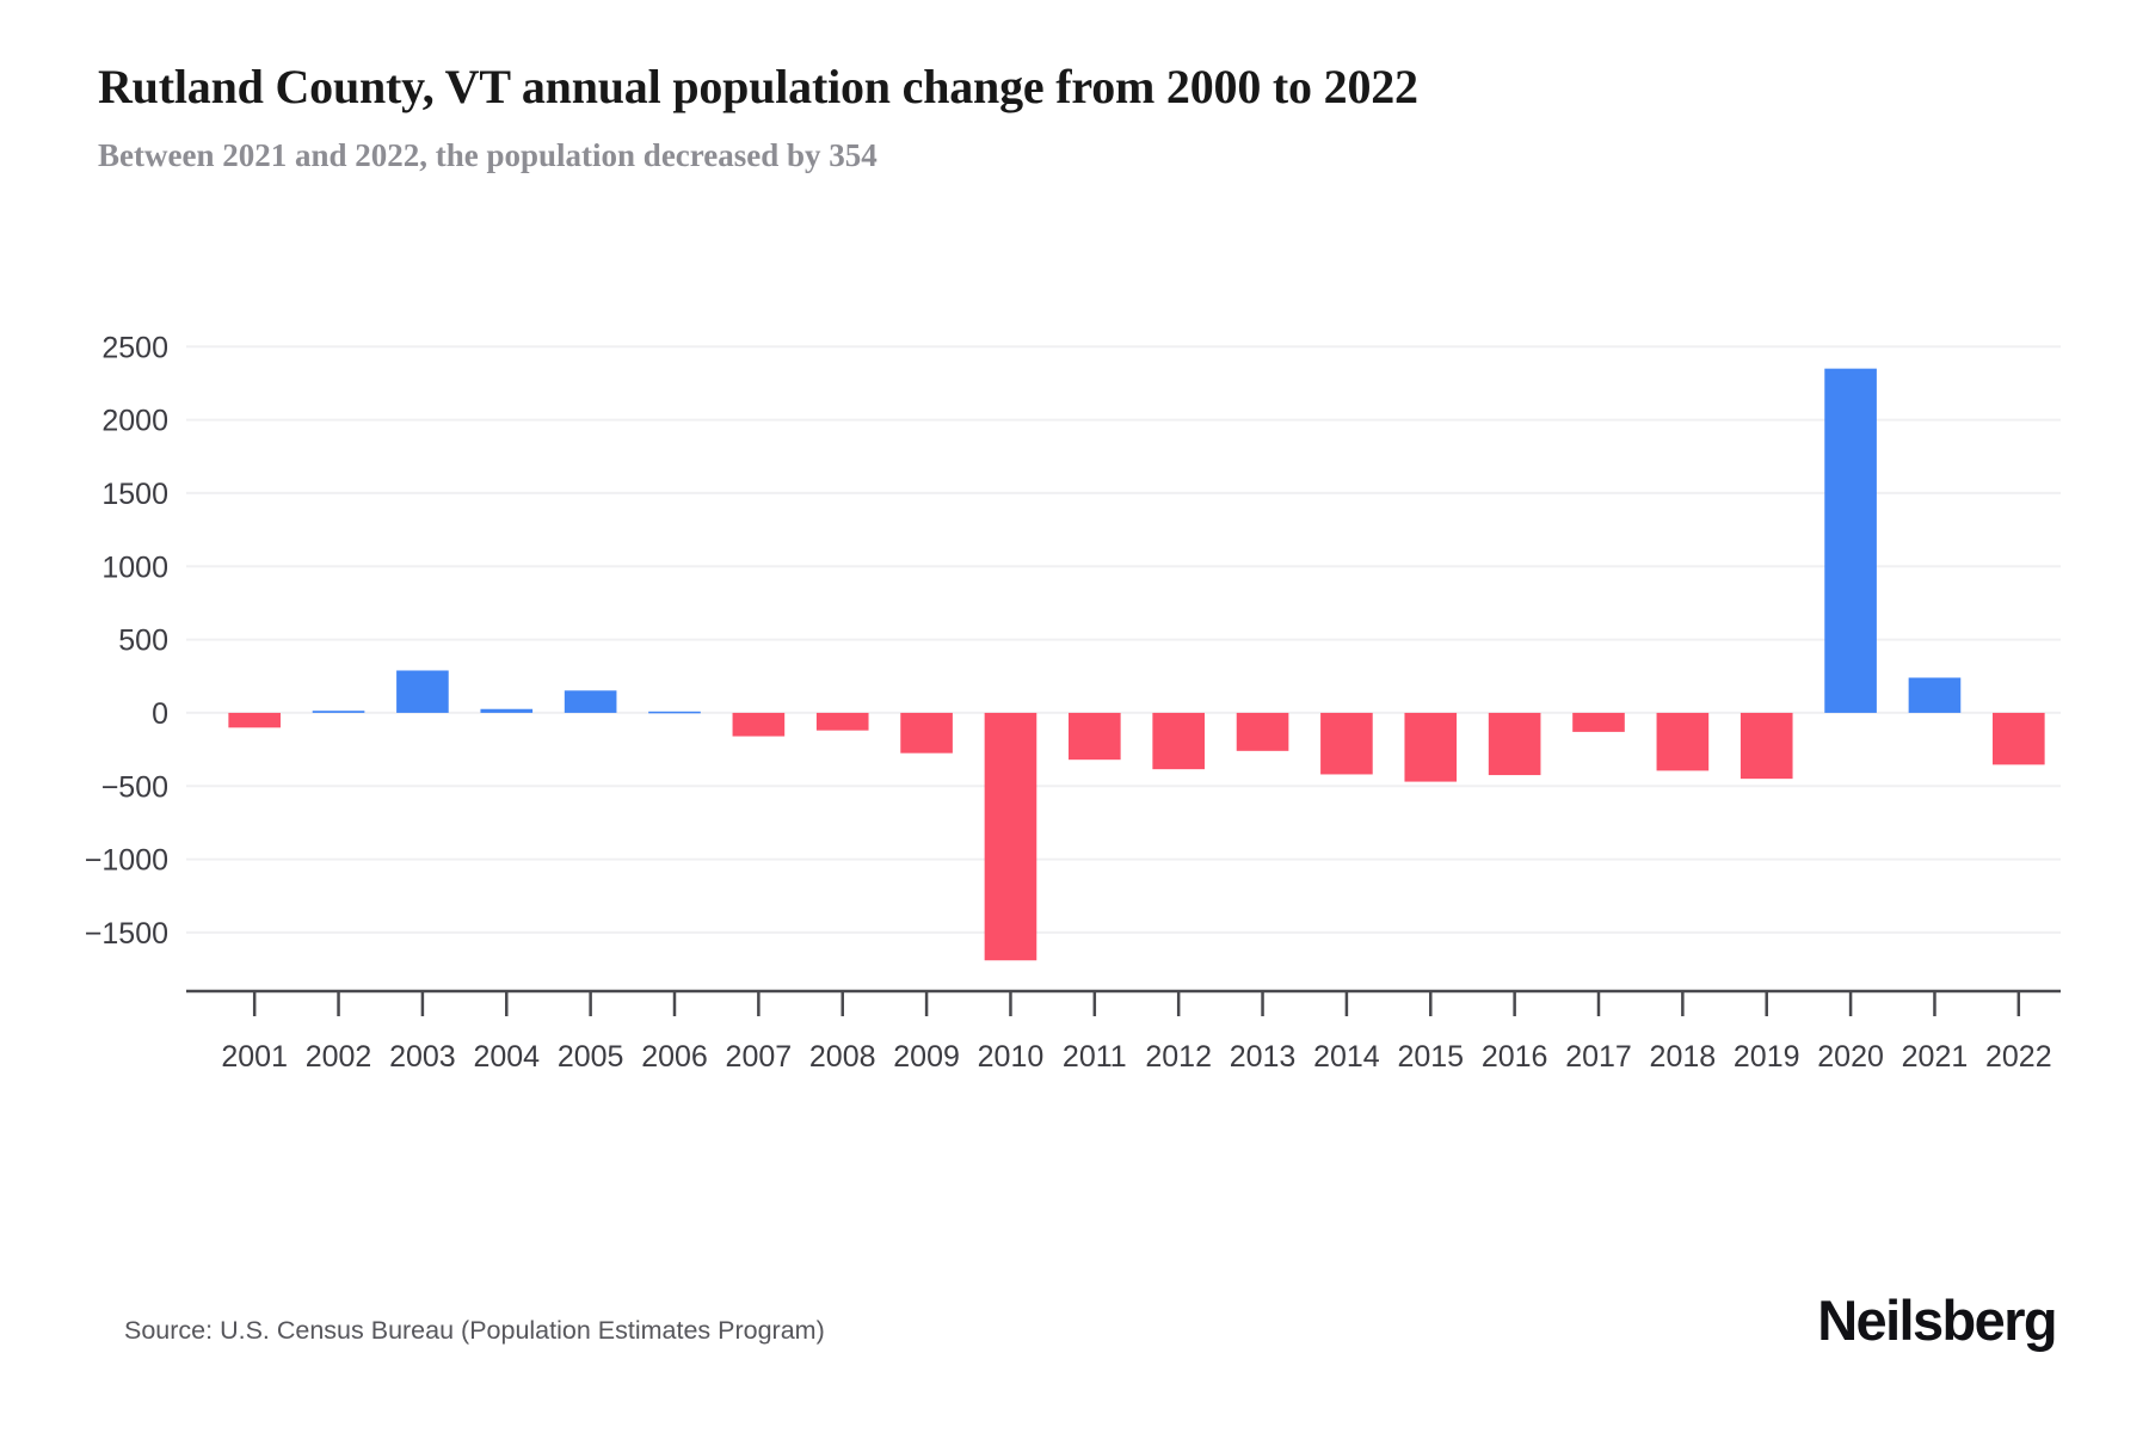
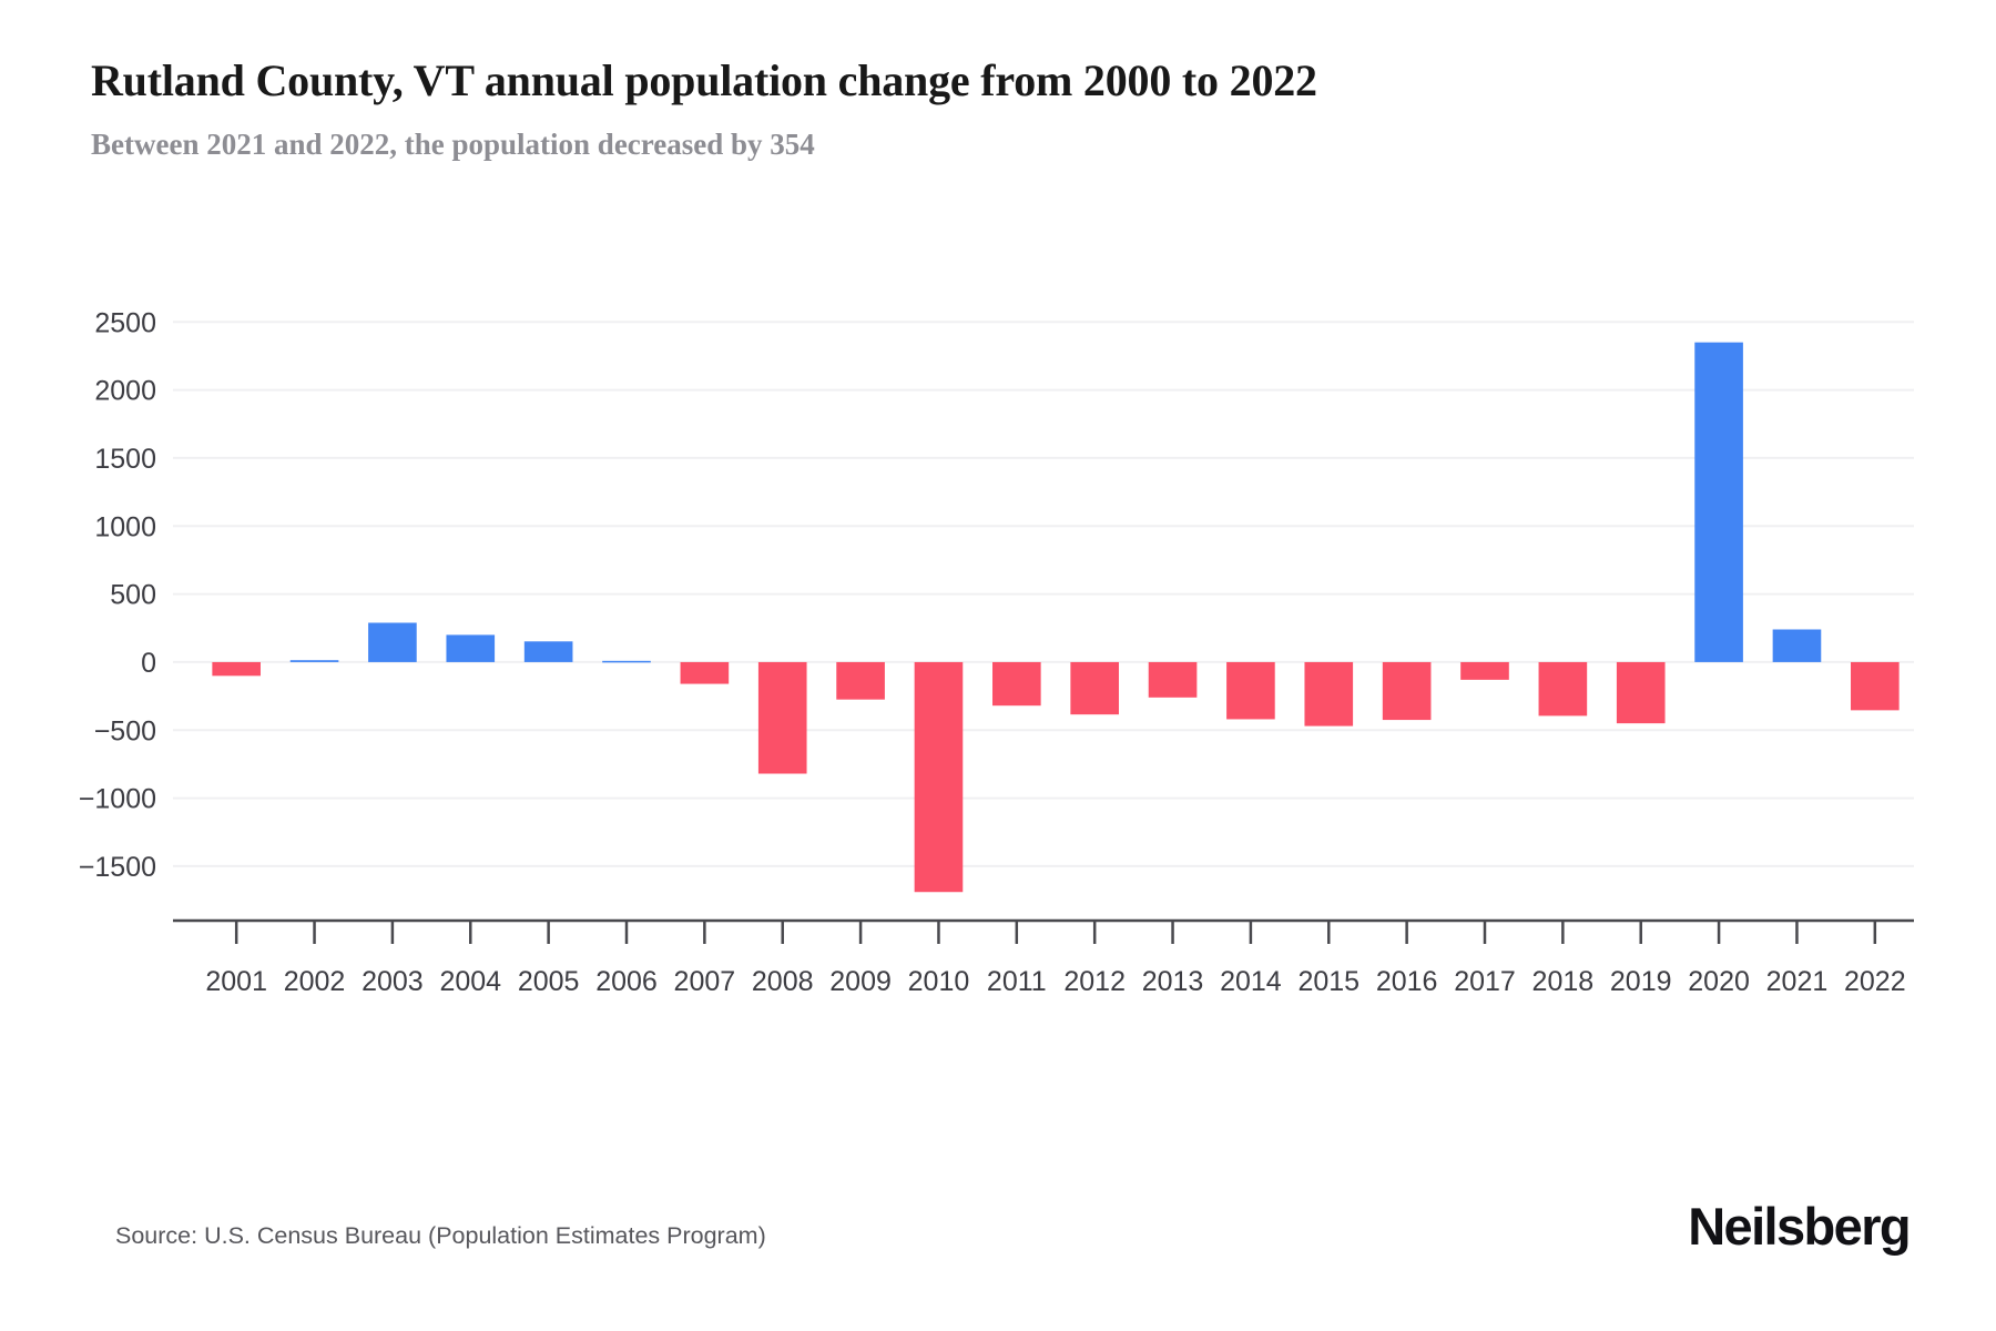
2004: 30 -> 200
2008: -120 -> -820
